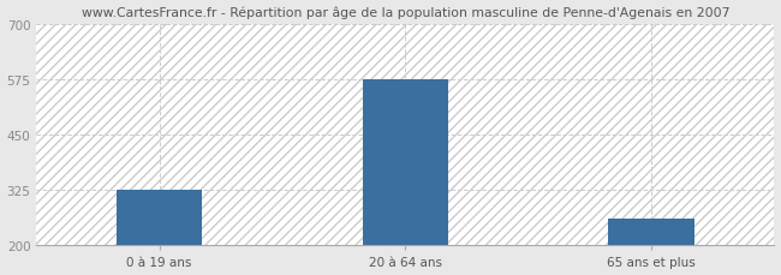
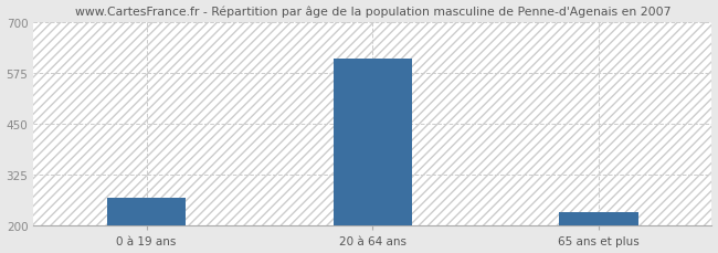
0 à 19 ans: 325 -> 270
20 à 64 ans: 575 -> 610
65 ans et plus: 260 -> 233
